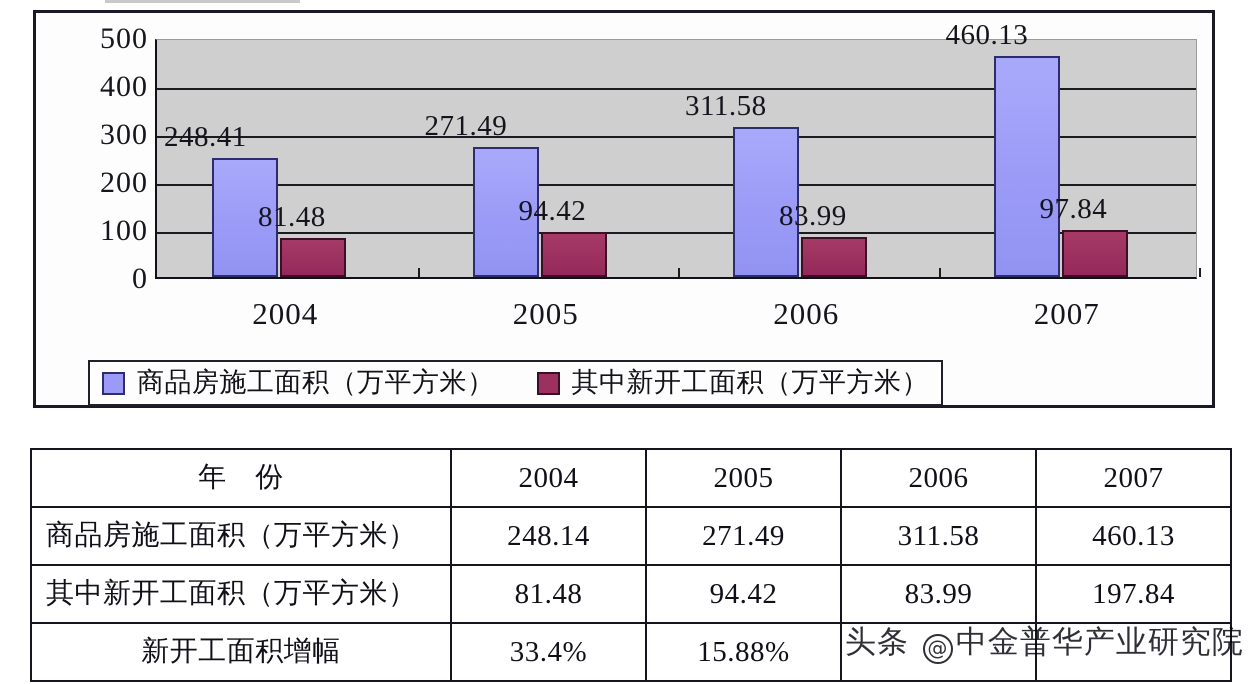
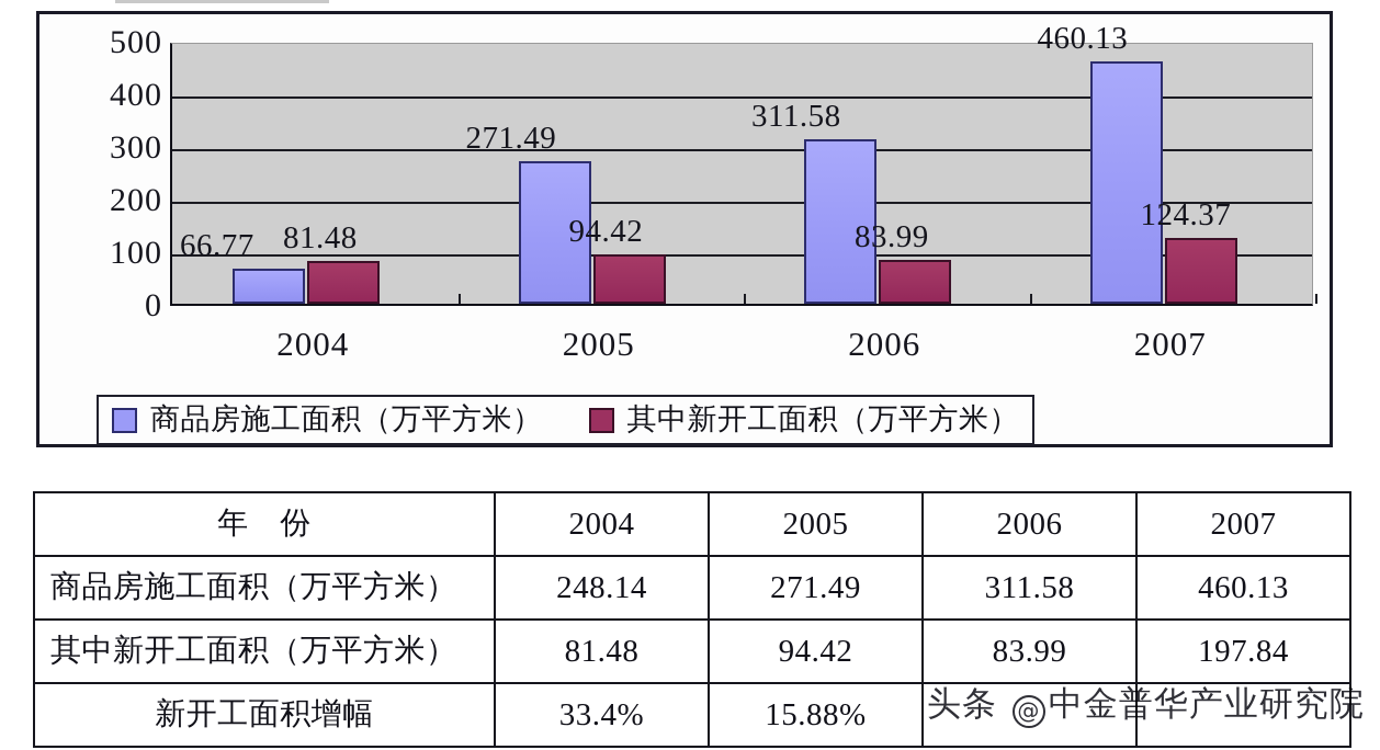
商品房施工面积（万平方米）/2004: 248.41 -> 66.77
其中新开工面积（万平方米）/2007: 97.84 -> 124.37
